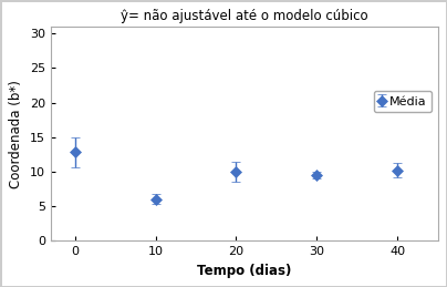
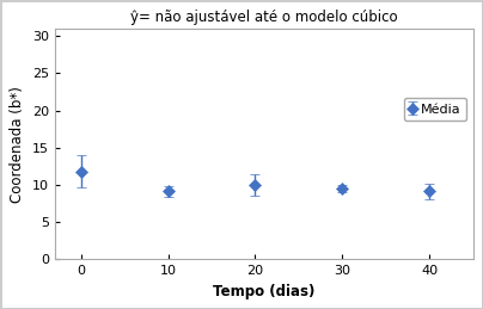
0: 12.8 -> 11.8
10: 6.0 -> 9.1
40: 10.2 -> 9.1
